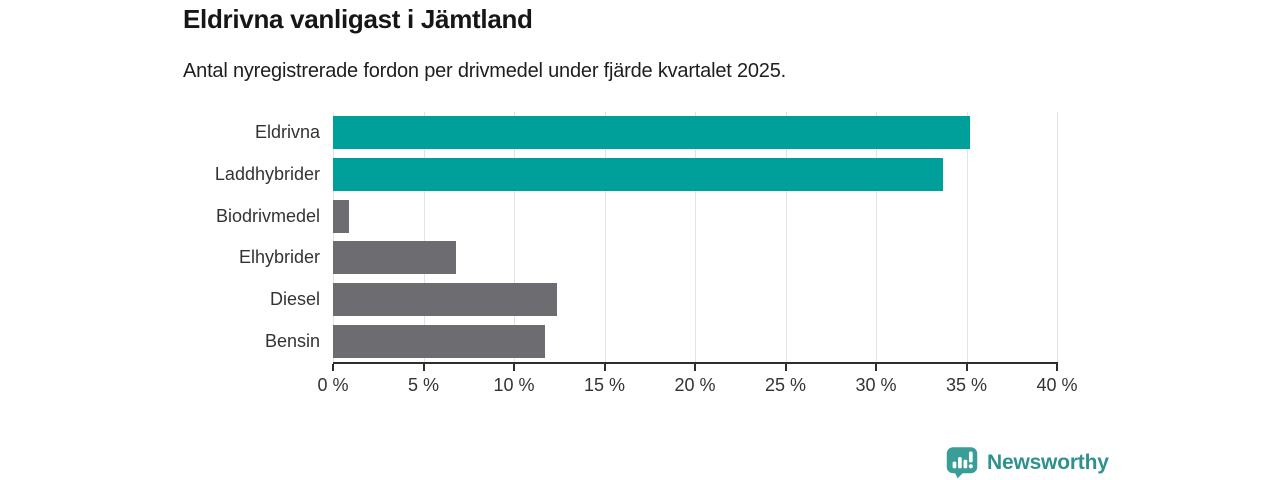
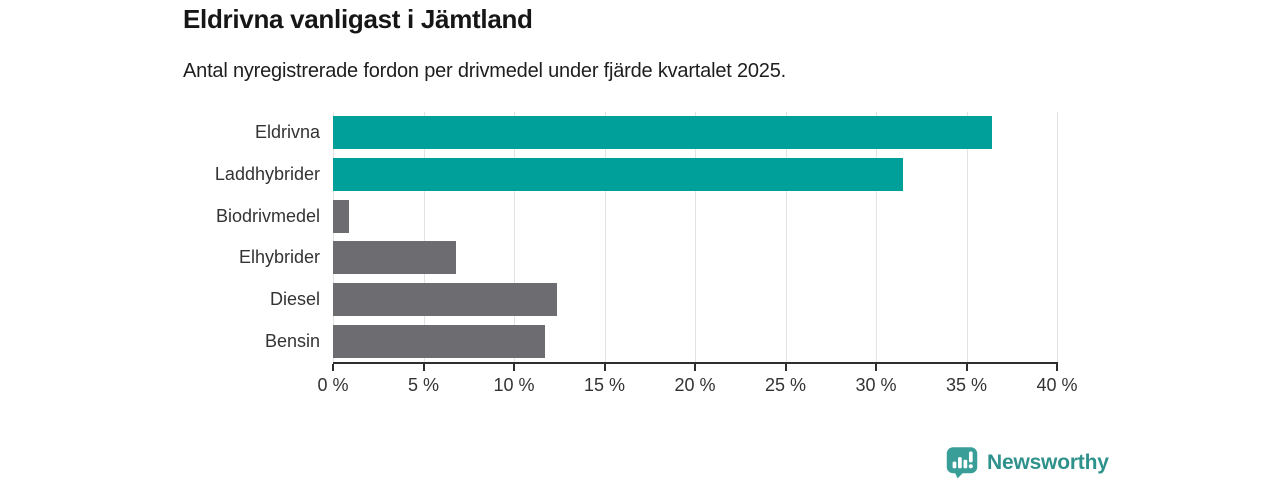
Eldrivna: 35.2% -> 36.4%
Laddhybrider: 33.7% -> 31.5%
